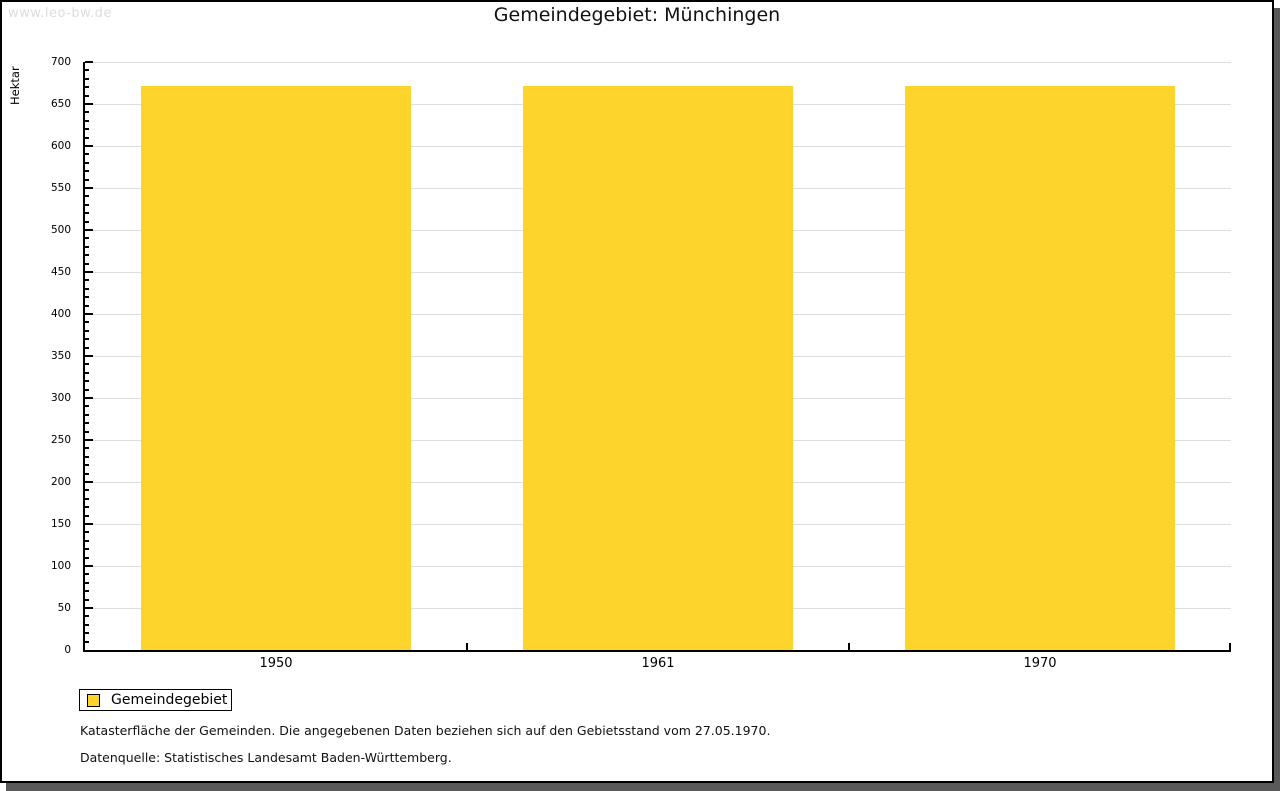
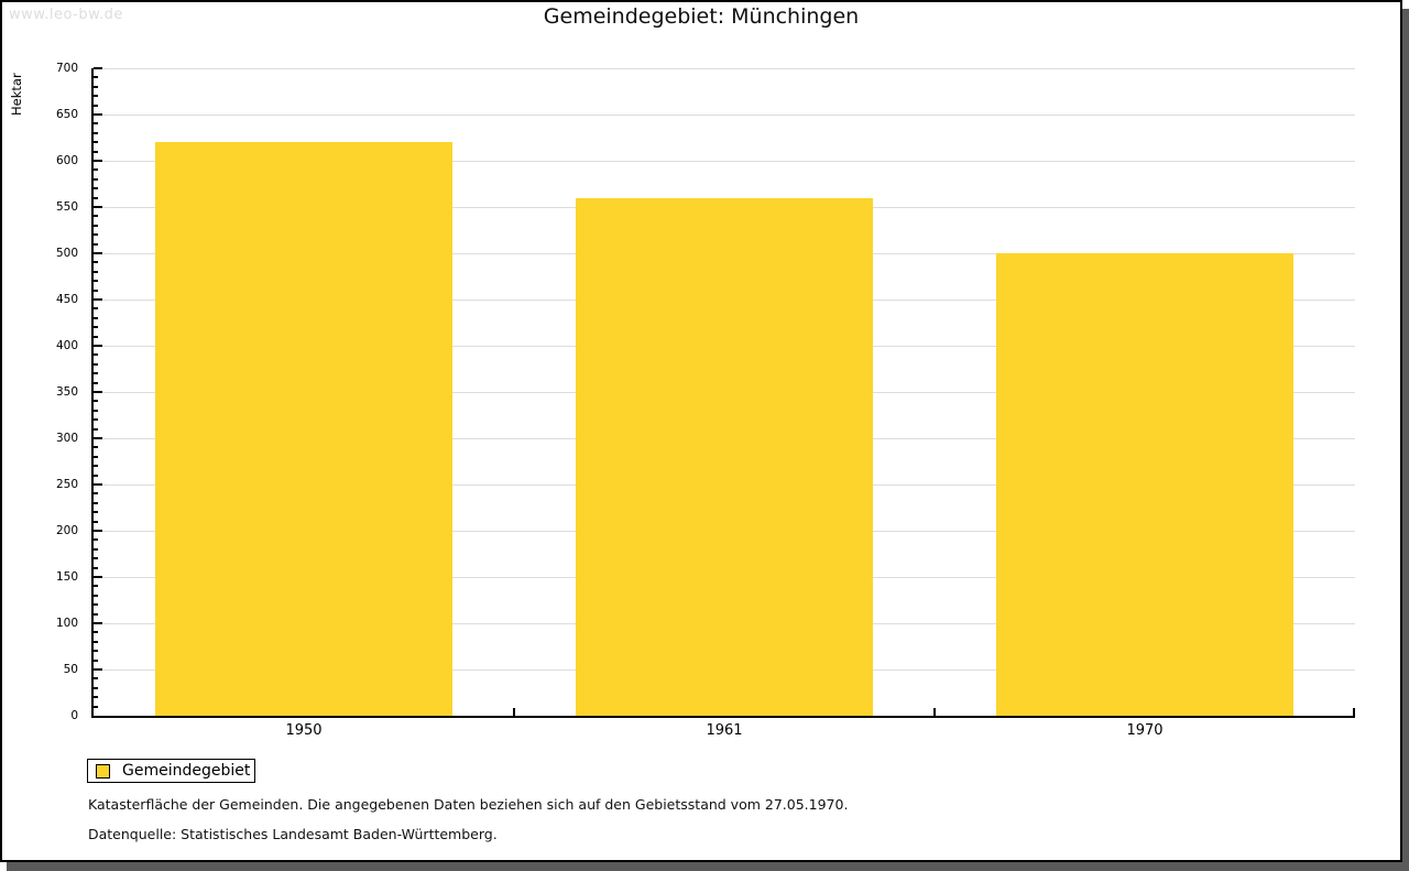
1950: 670 -> 620
1961: 670 -> 560
1970: 670 -> 500
